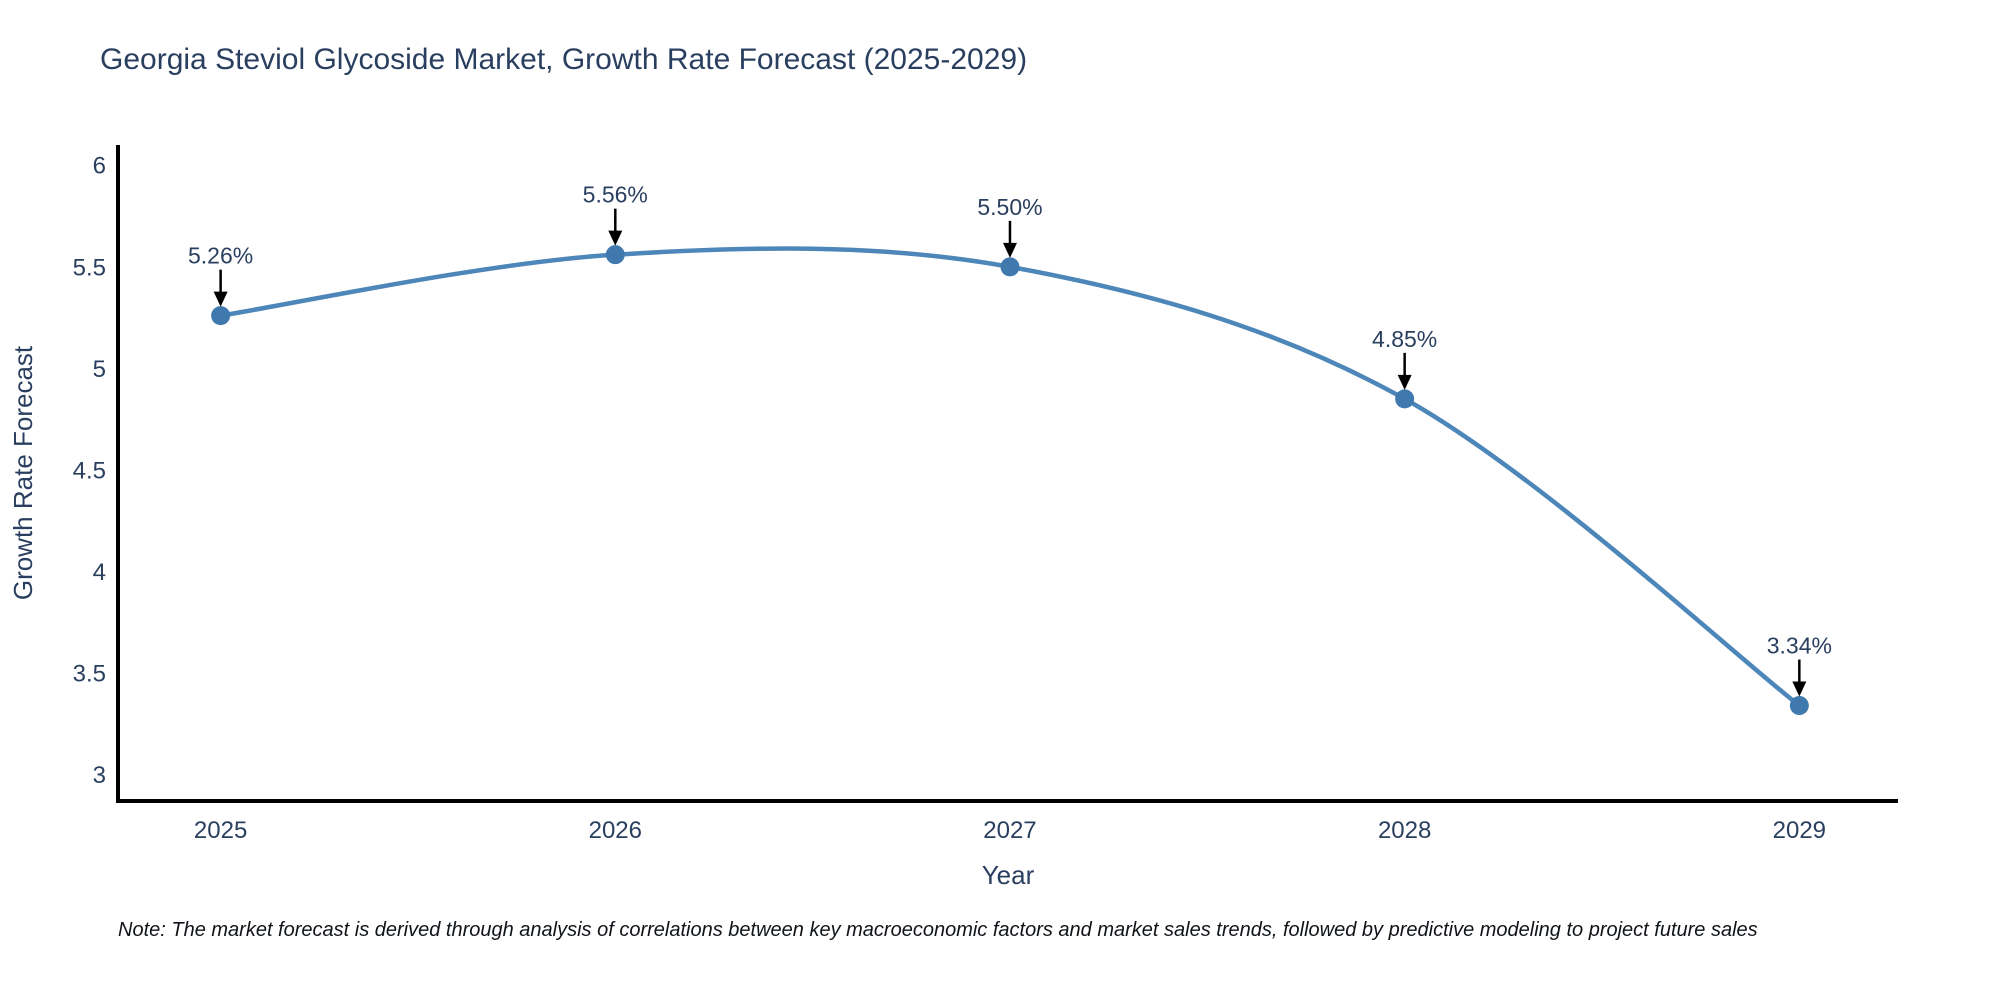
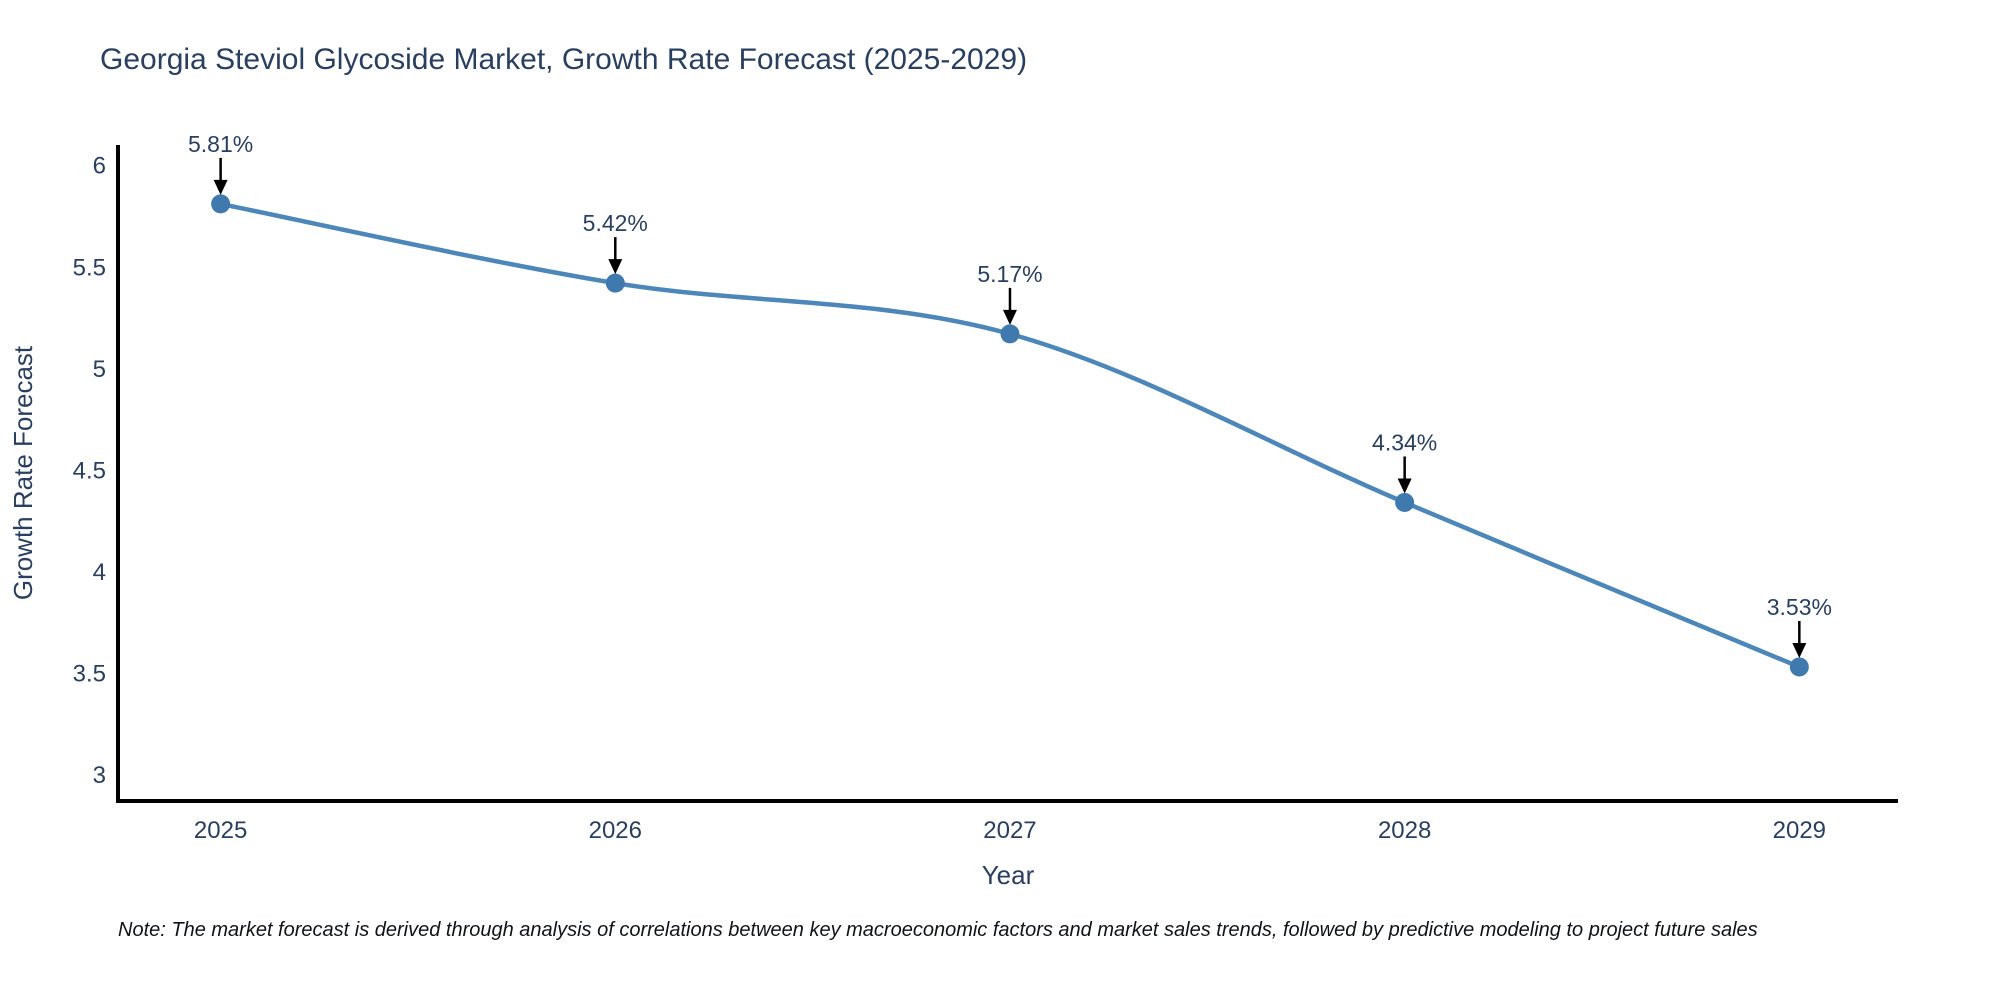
2025: 5.26% -> 5.81%
2026: 5.56% -> 5.42%
2027: 5.50% -> 5.17%
2028: 4.85% -> 4.34%
2029: 3.34% -> 3.53%
